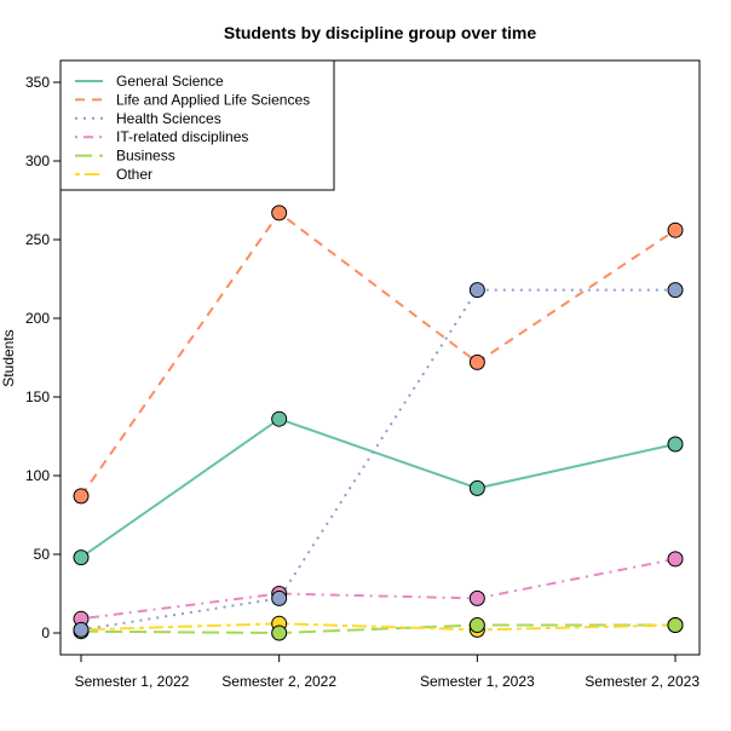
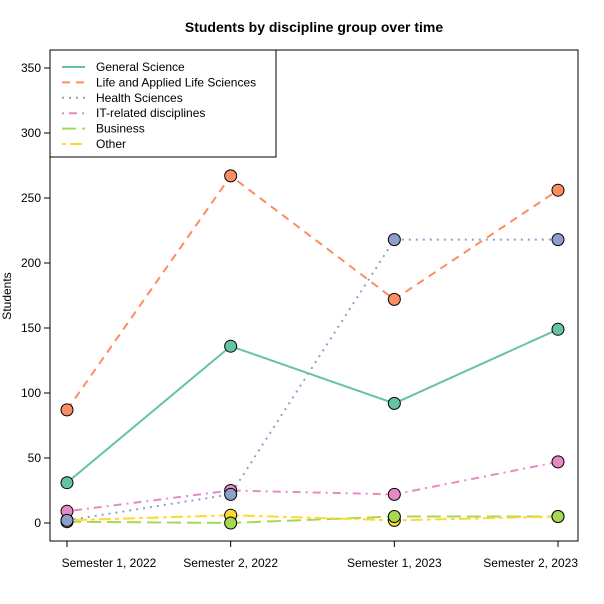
General Science/Semester 1, 2022: 48 -> 31
General Science/Semester 2, 2023: 120 -> 149
